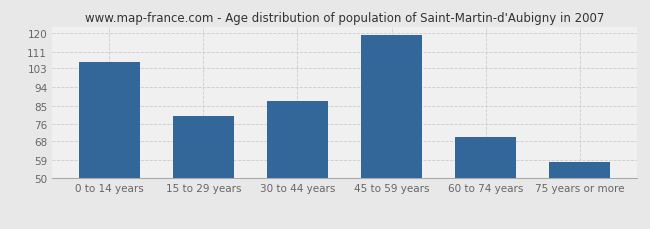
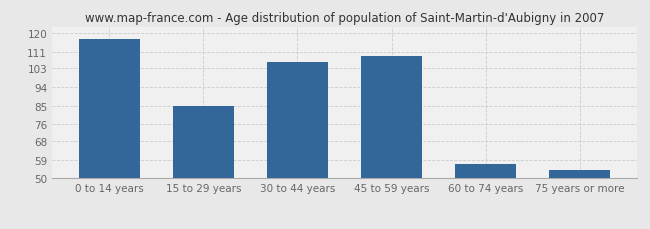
0 to 14 years: 106 -> 117
15 to 29 years: 80 -> 85
30 to 44 years: 87 -> 106
45 to 59 years: 119 -> 109
60 to 74 years: 70 -> 57
75 years or more: 58 -> 54
